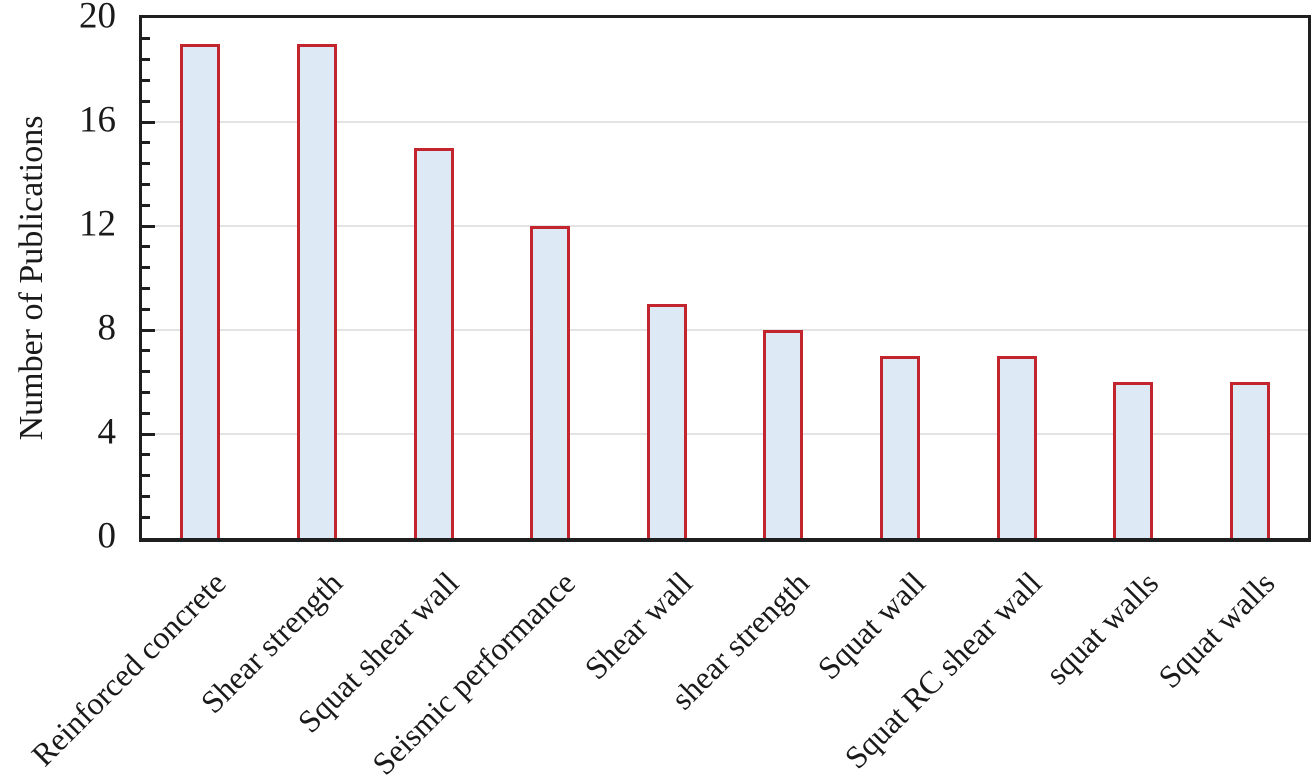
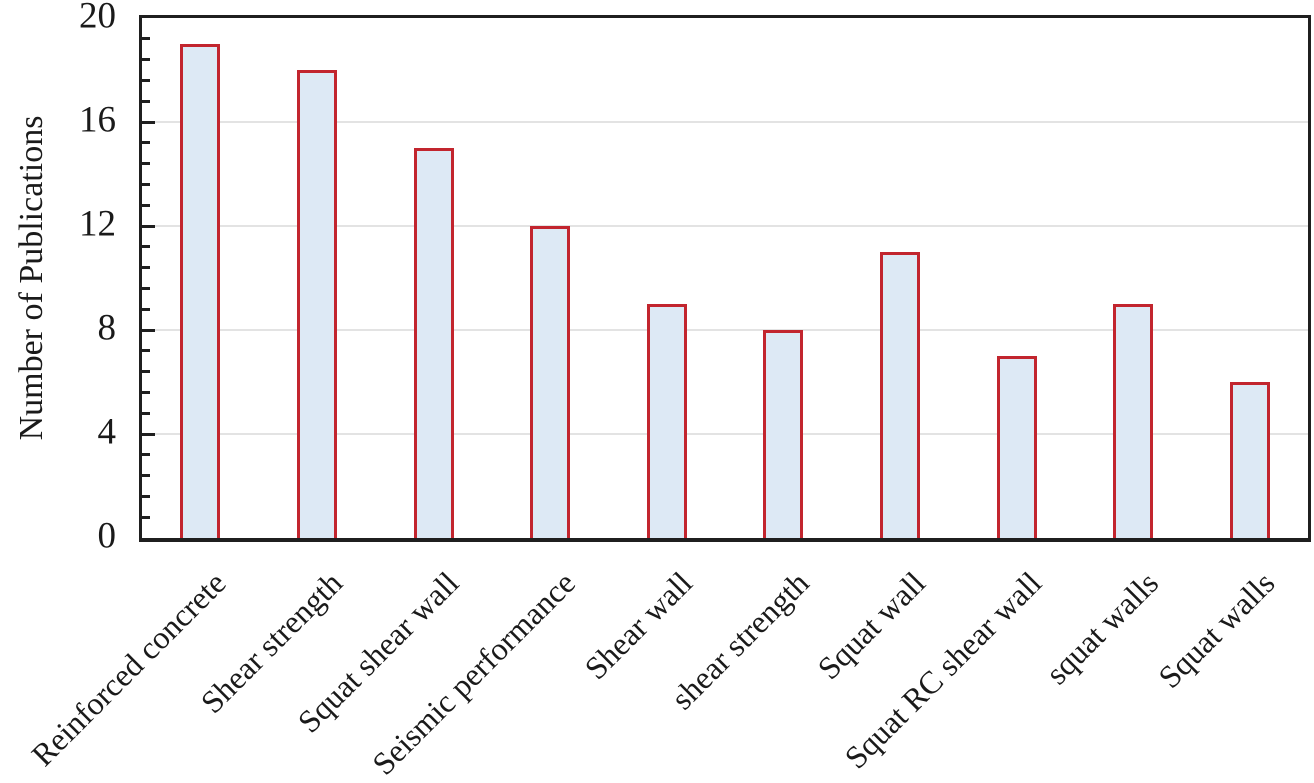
Shear strength: 19 -> 18
Squat wall: 7 -> 11
squat walls: 6 -> 9
